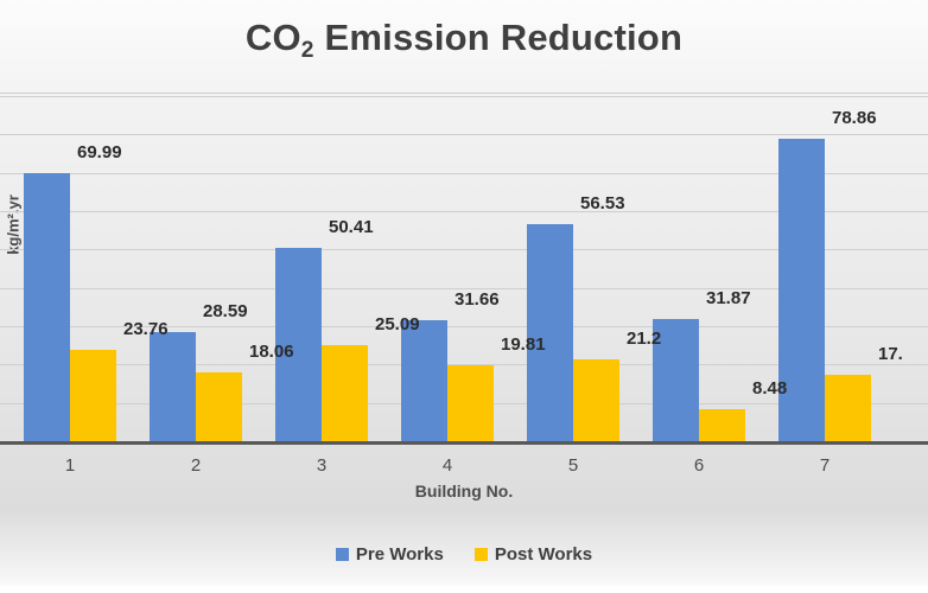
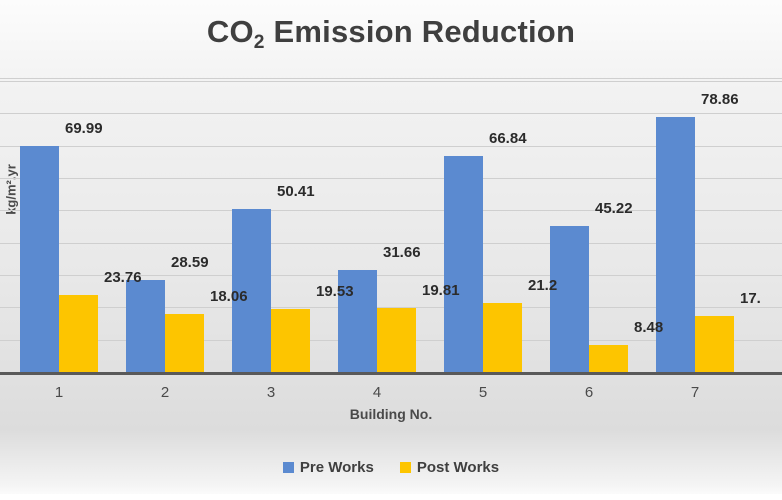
Post Works/3: 25.09 -> 19.53
Pre Works/5: 56.53 -> 66.84
Pre Works/6: 31.87 -> 45.22
